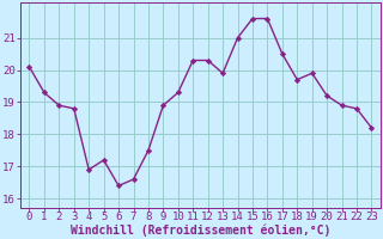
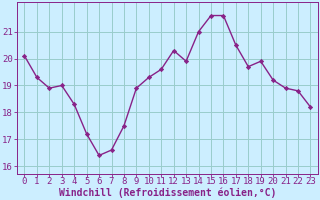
3: 18.8 -> 19.0
4: 16.9 -> 18.3
11: 20.3 -> 19.6
